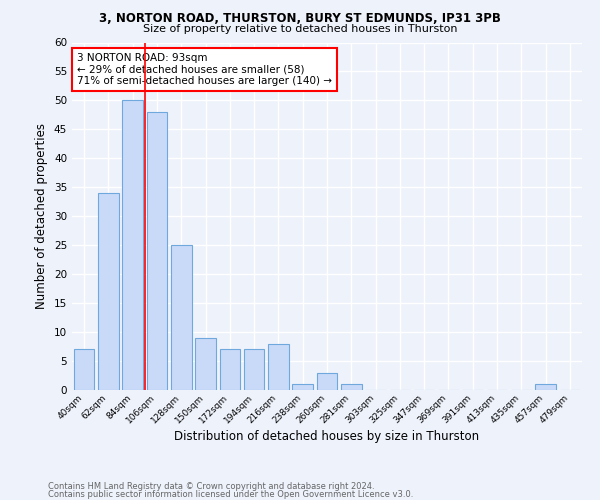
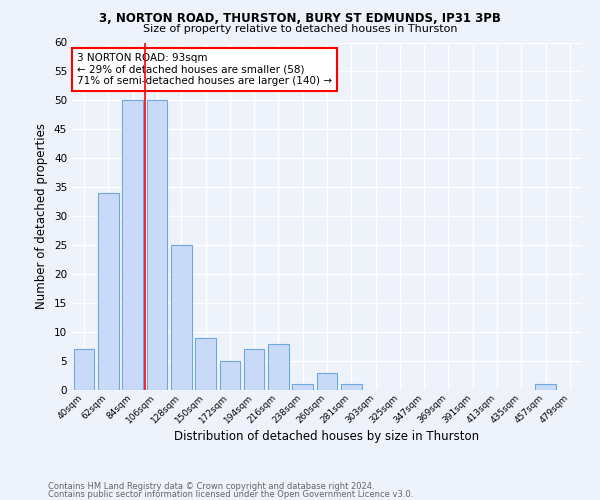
106sqm: 48 -> 50
172sqm: 7 -> 5
